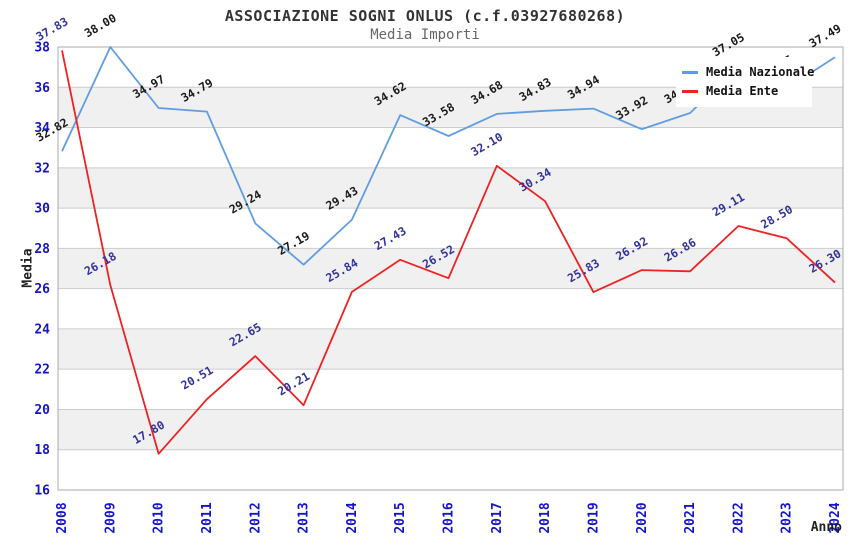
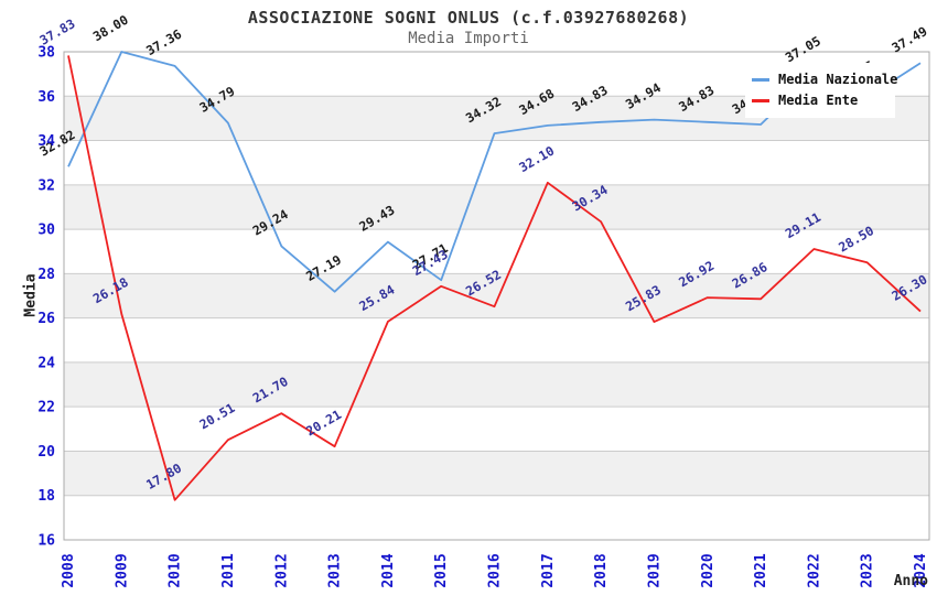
Media Nazionale/2010: 34.97 -> 37.36
Media Ente/2012: 22.65 -> 21.70
Media Nazionale/2015: 34.62 -> 27.71
Media Nazionale/2016: 33.58 -> 34.32
Media Nazionale/2020: 33.92 -> 34.83
